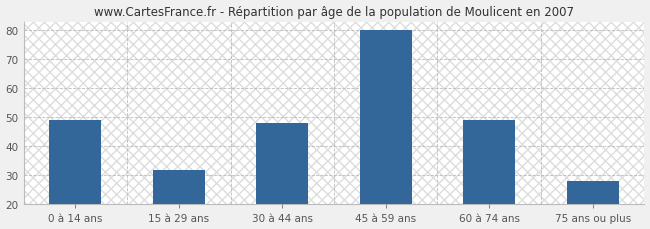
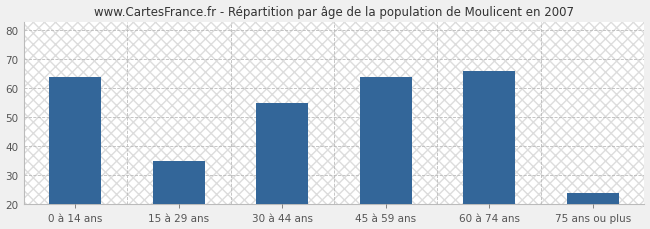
0 à 14 ans: 49 -> 64
15 à 29 ans: 32 -> 35
30 à 44 ans: 48 -> 55
45 à 59 ans: 80 -> 64
60 à 74 ans: 49 -> 66
75 ans ou plus: 28 -> 24
